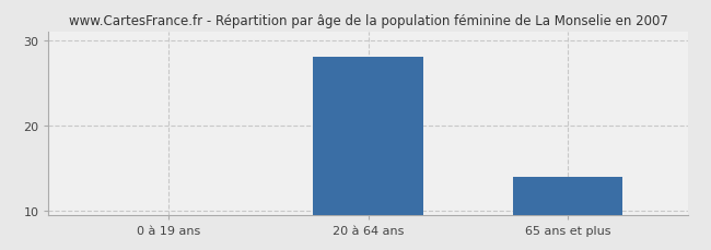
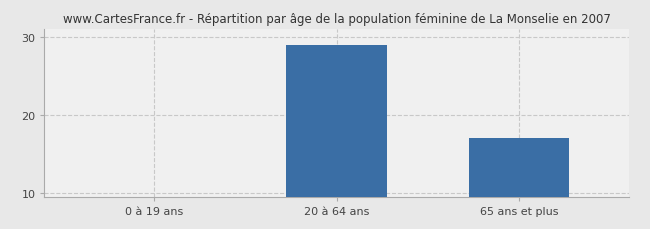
20 à 64 ans: 28 -> 29
65 ans et plus: 14 -> 17
